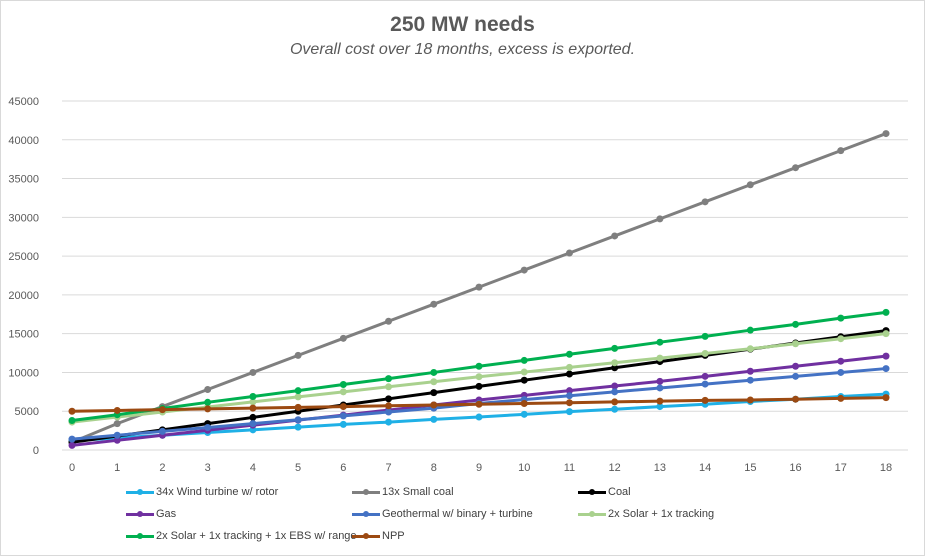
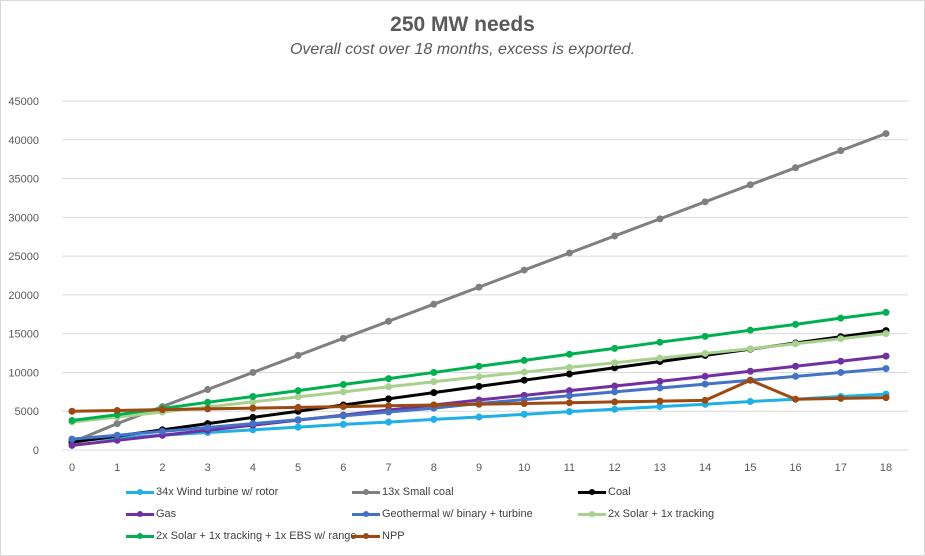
NPP/15: 6000 -> 9000
